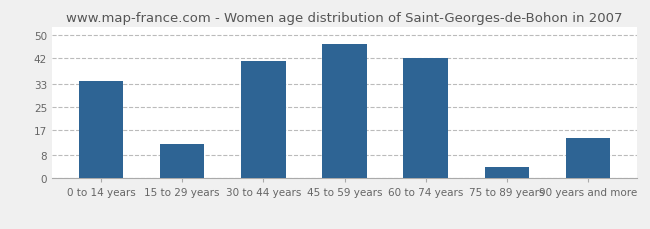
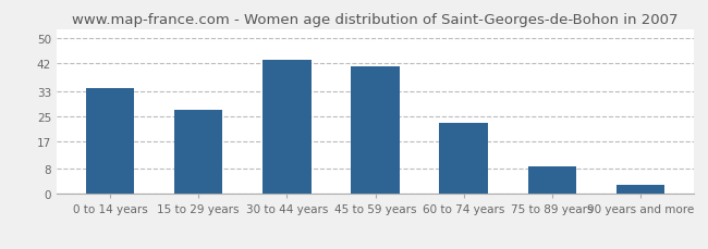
15 to 29 years: 12 -> 27
30 to 44 years: 41 -> 43
45 to 59 years: 47 -> 41
60 to 74 years: 42 -> 23
75 to 89 years: 4 -> 9
90 years and more: 14 -> 3
